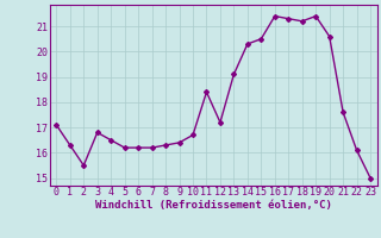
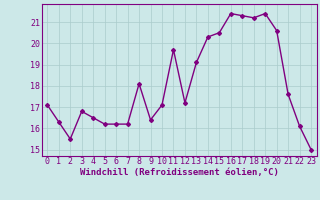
8: 16.3 -> 18.1
10: 16.7 -> 17.1
11: 18.4 -> 19.7
